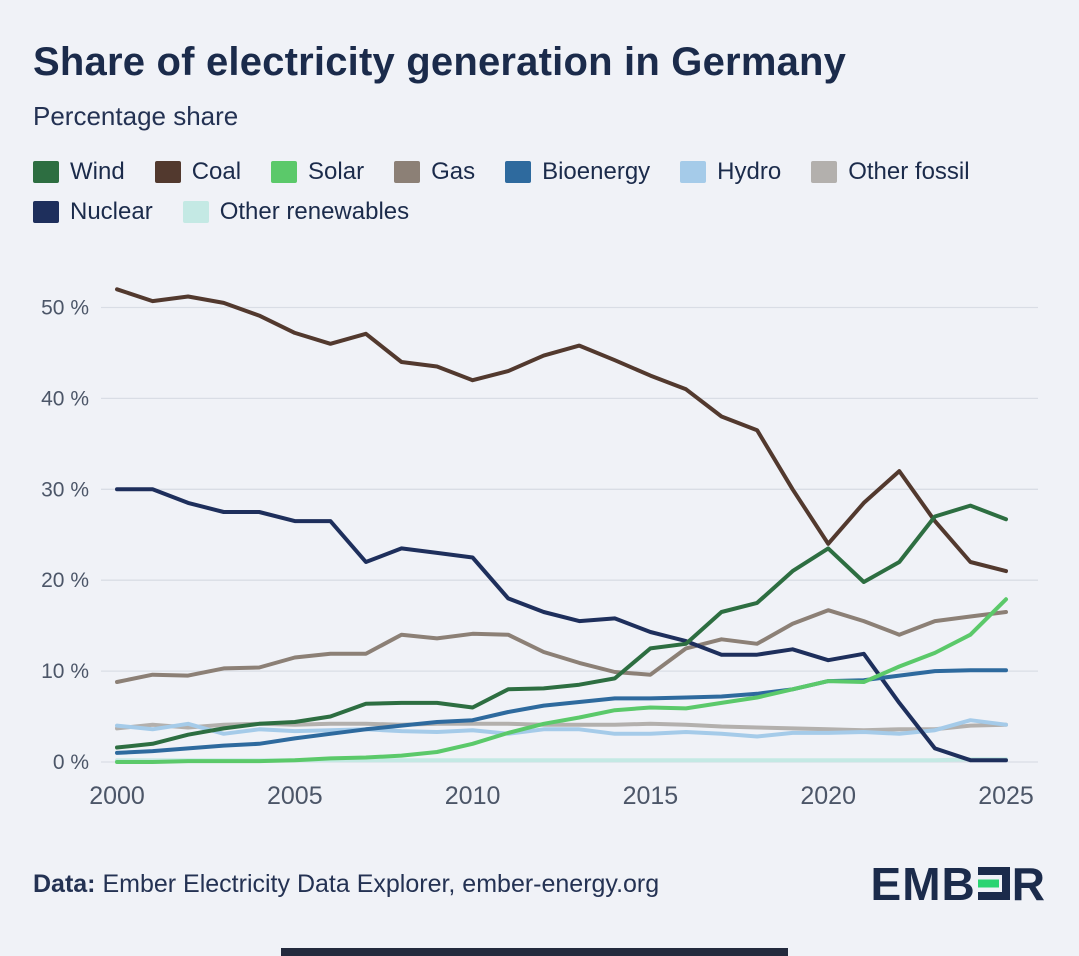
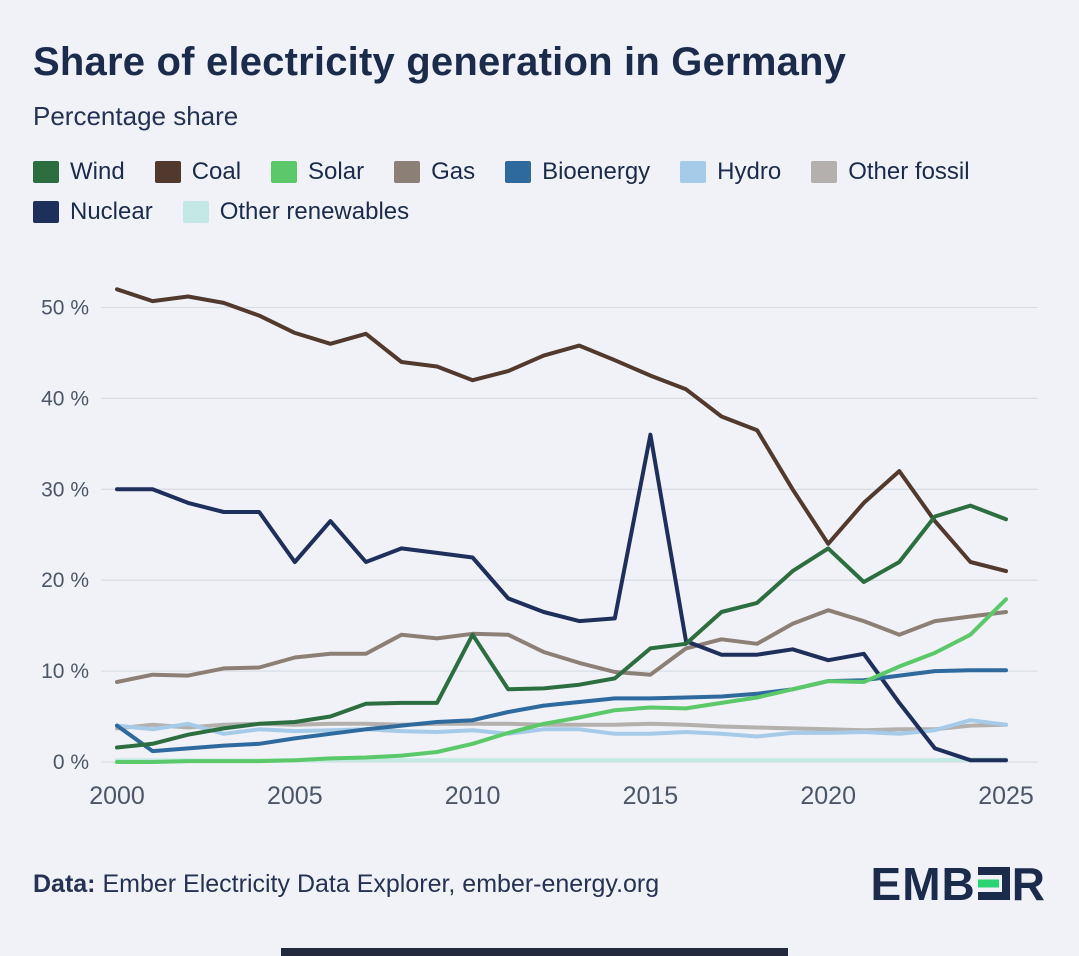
Bioenergy/2000: 1% -> 4%
Nuclear/2005: 26% -> 22%
Wind/2010: 6% -> 14%
Nuclear/2015: 14% -> 36%
